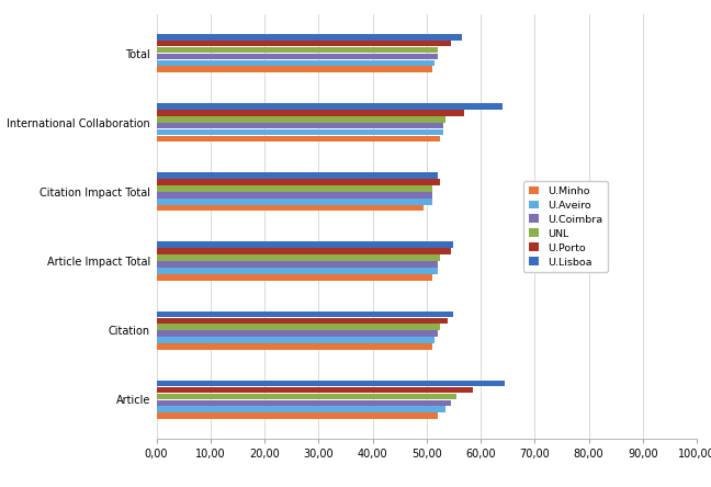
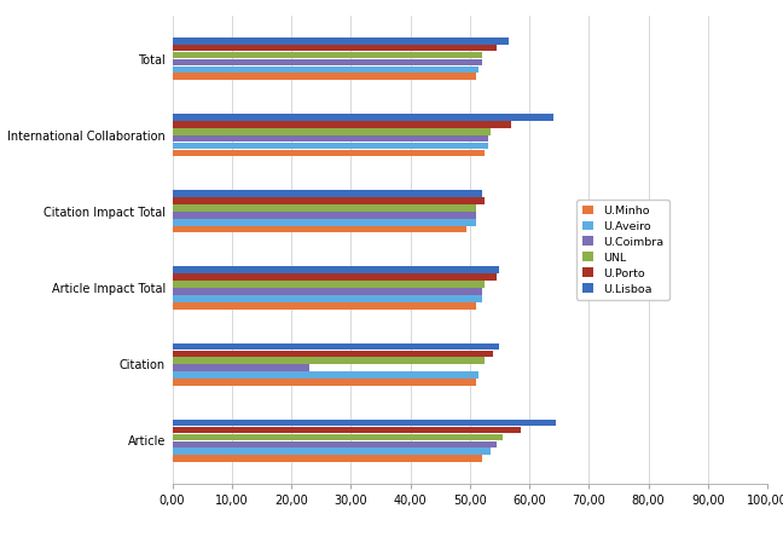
U.Coimbra/Citation: 52,0 -> 23,0
